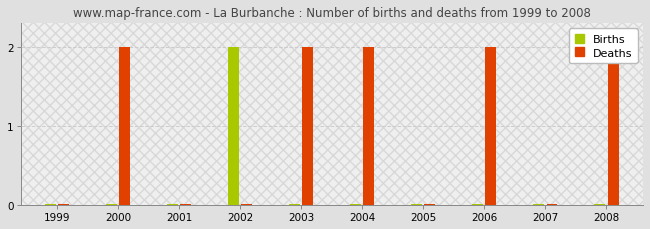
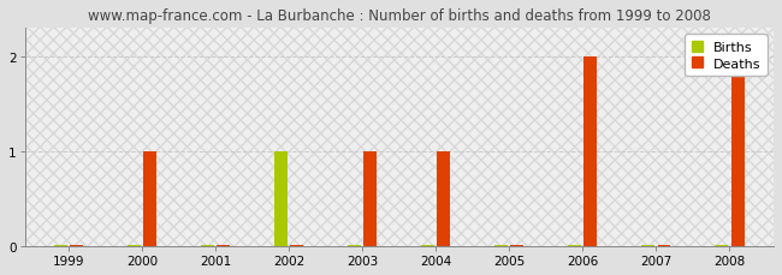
Deaths/2000: 2 -> 1
Births/2002: 2 -> 1
Deaths/2003: 2 -> 1
Deaths/2004: 2 -> 1
